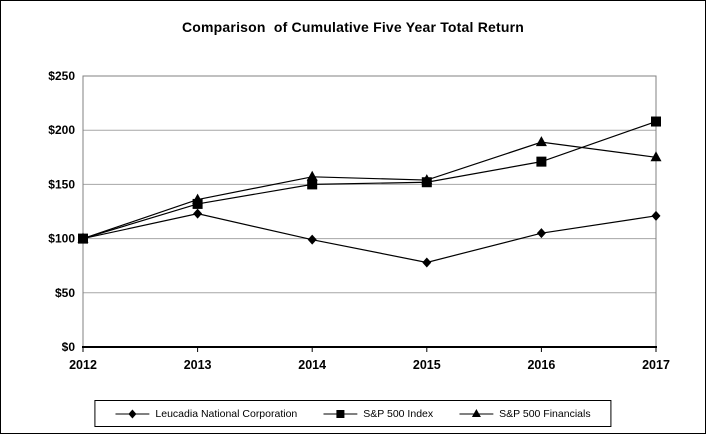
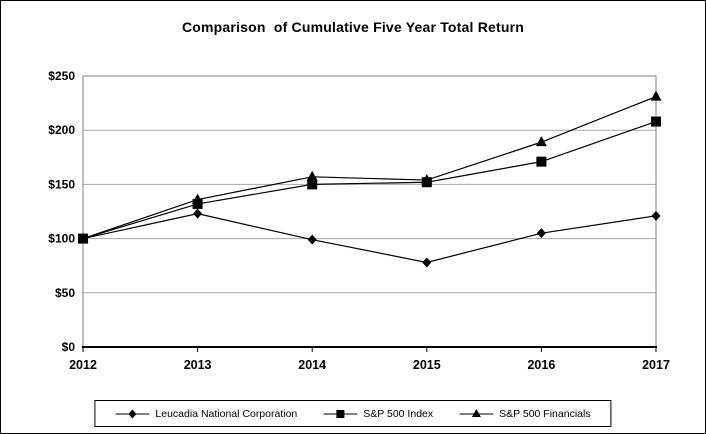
S&P 500 Financials/2017: $175 -> $231
